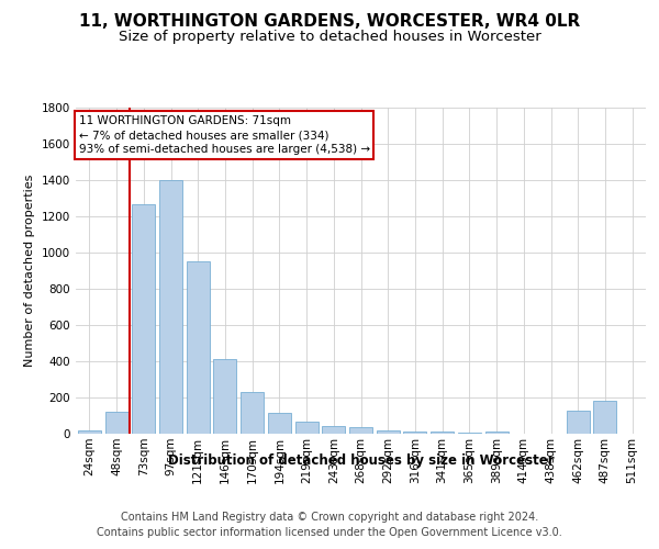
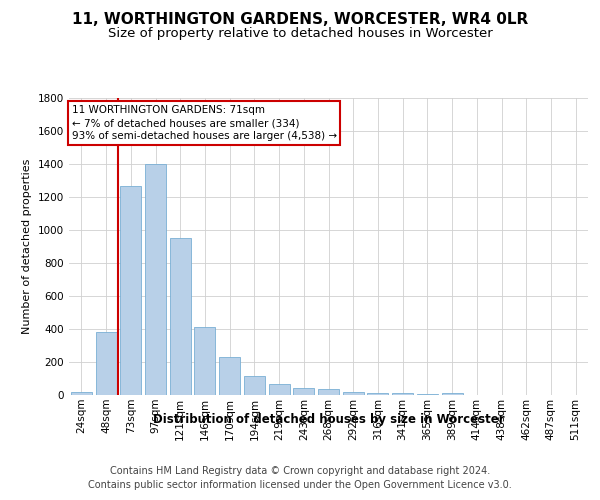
48sqm: 120 -> 380
462sqm: 130 -> 0
487sqm: 180 -> 0
